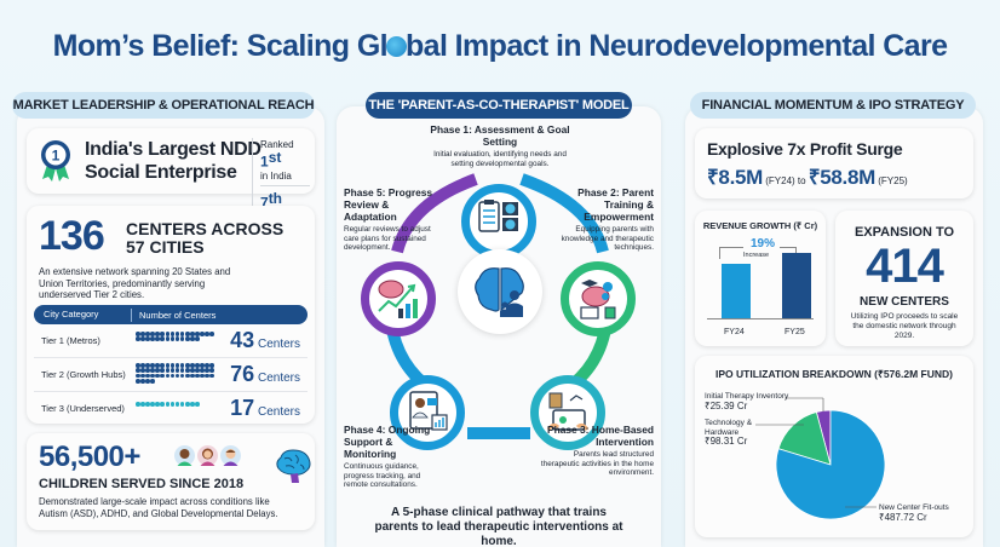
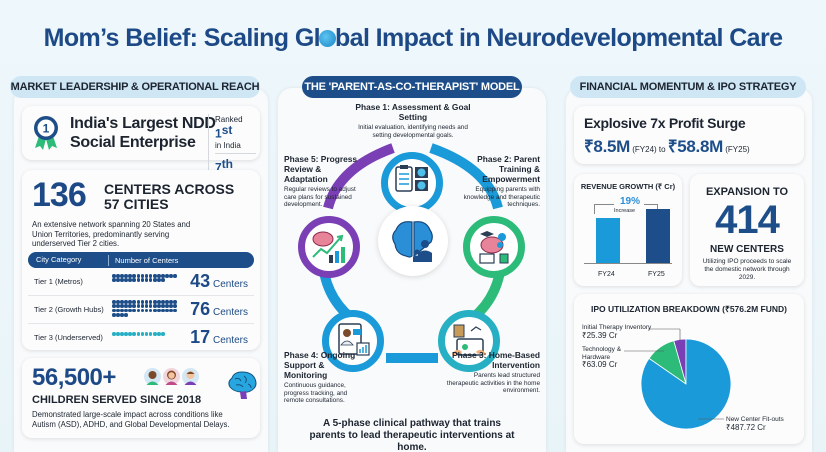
IPO UTILIZATION BREAKDOWN (₹576.2M FUND)/Technology & Hardware: 98.31 -> 63.09
